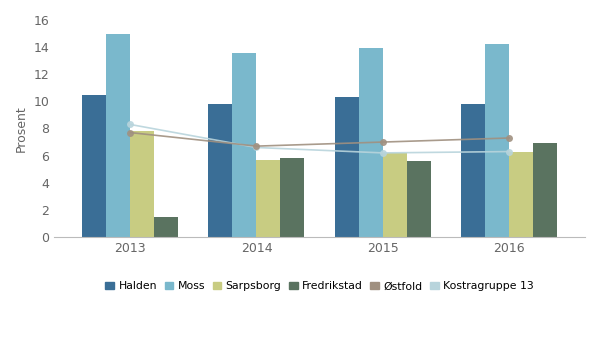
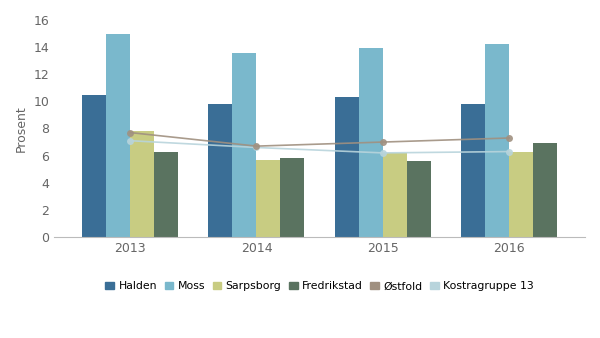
Kostragruppe 13/2013: 8.3 -> 7.1
Fredrikstad/2013: 1.5 -> 6.3
